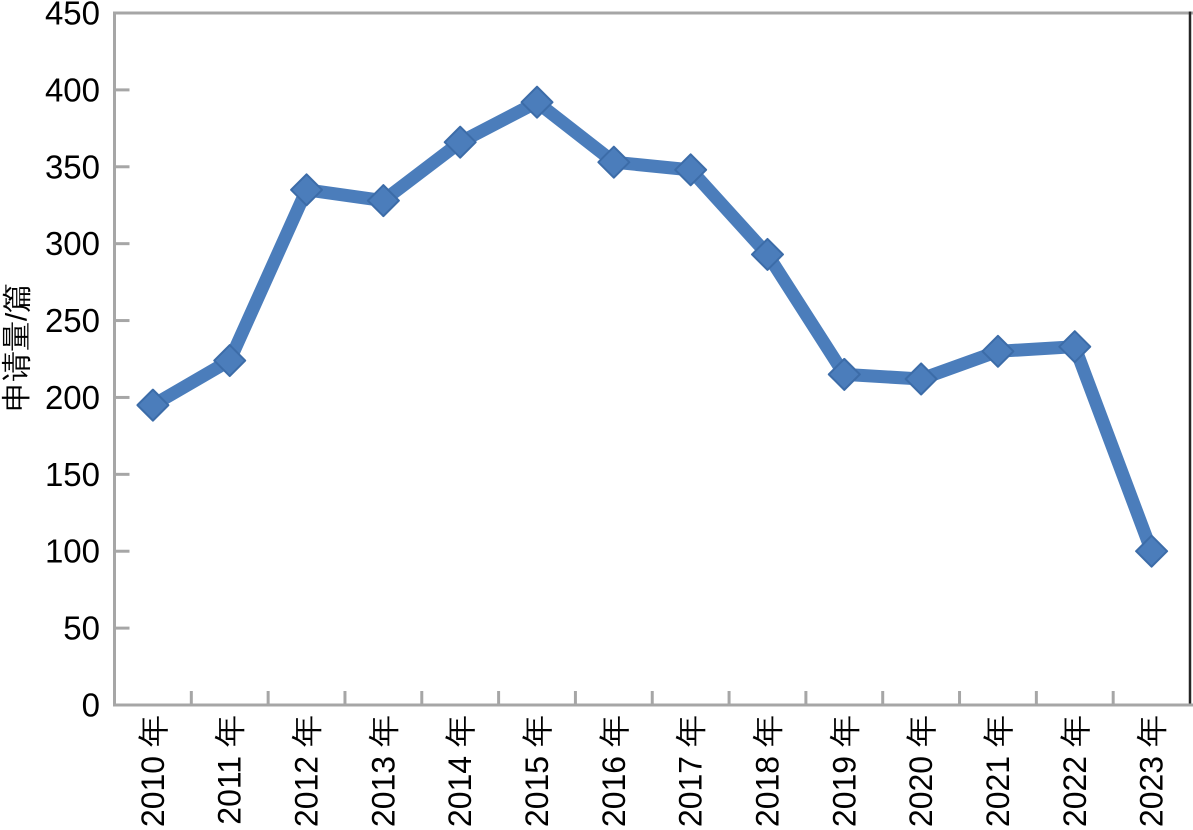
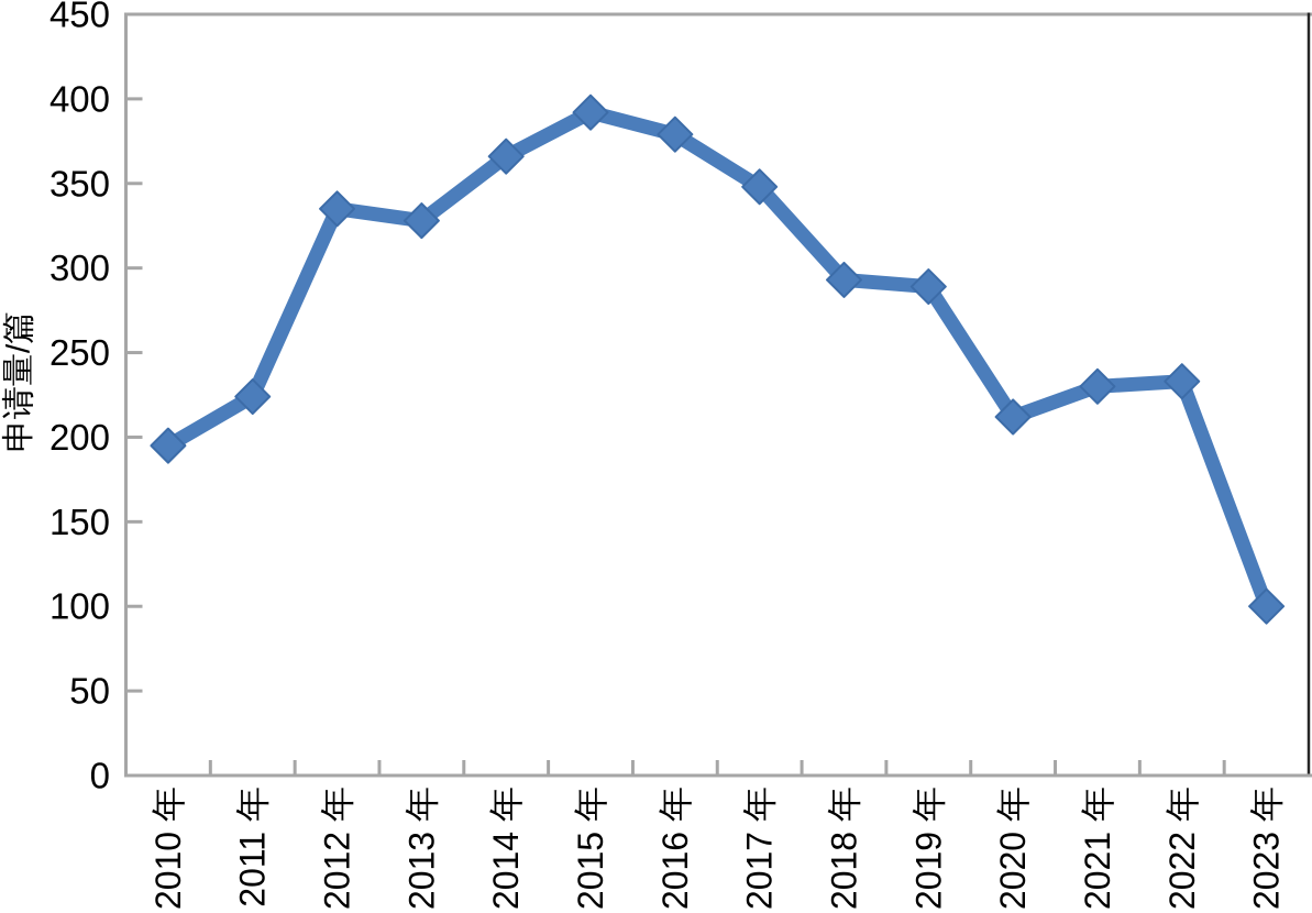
2016 年: 353 -> 379
2019 年: 215 -> 289
